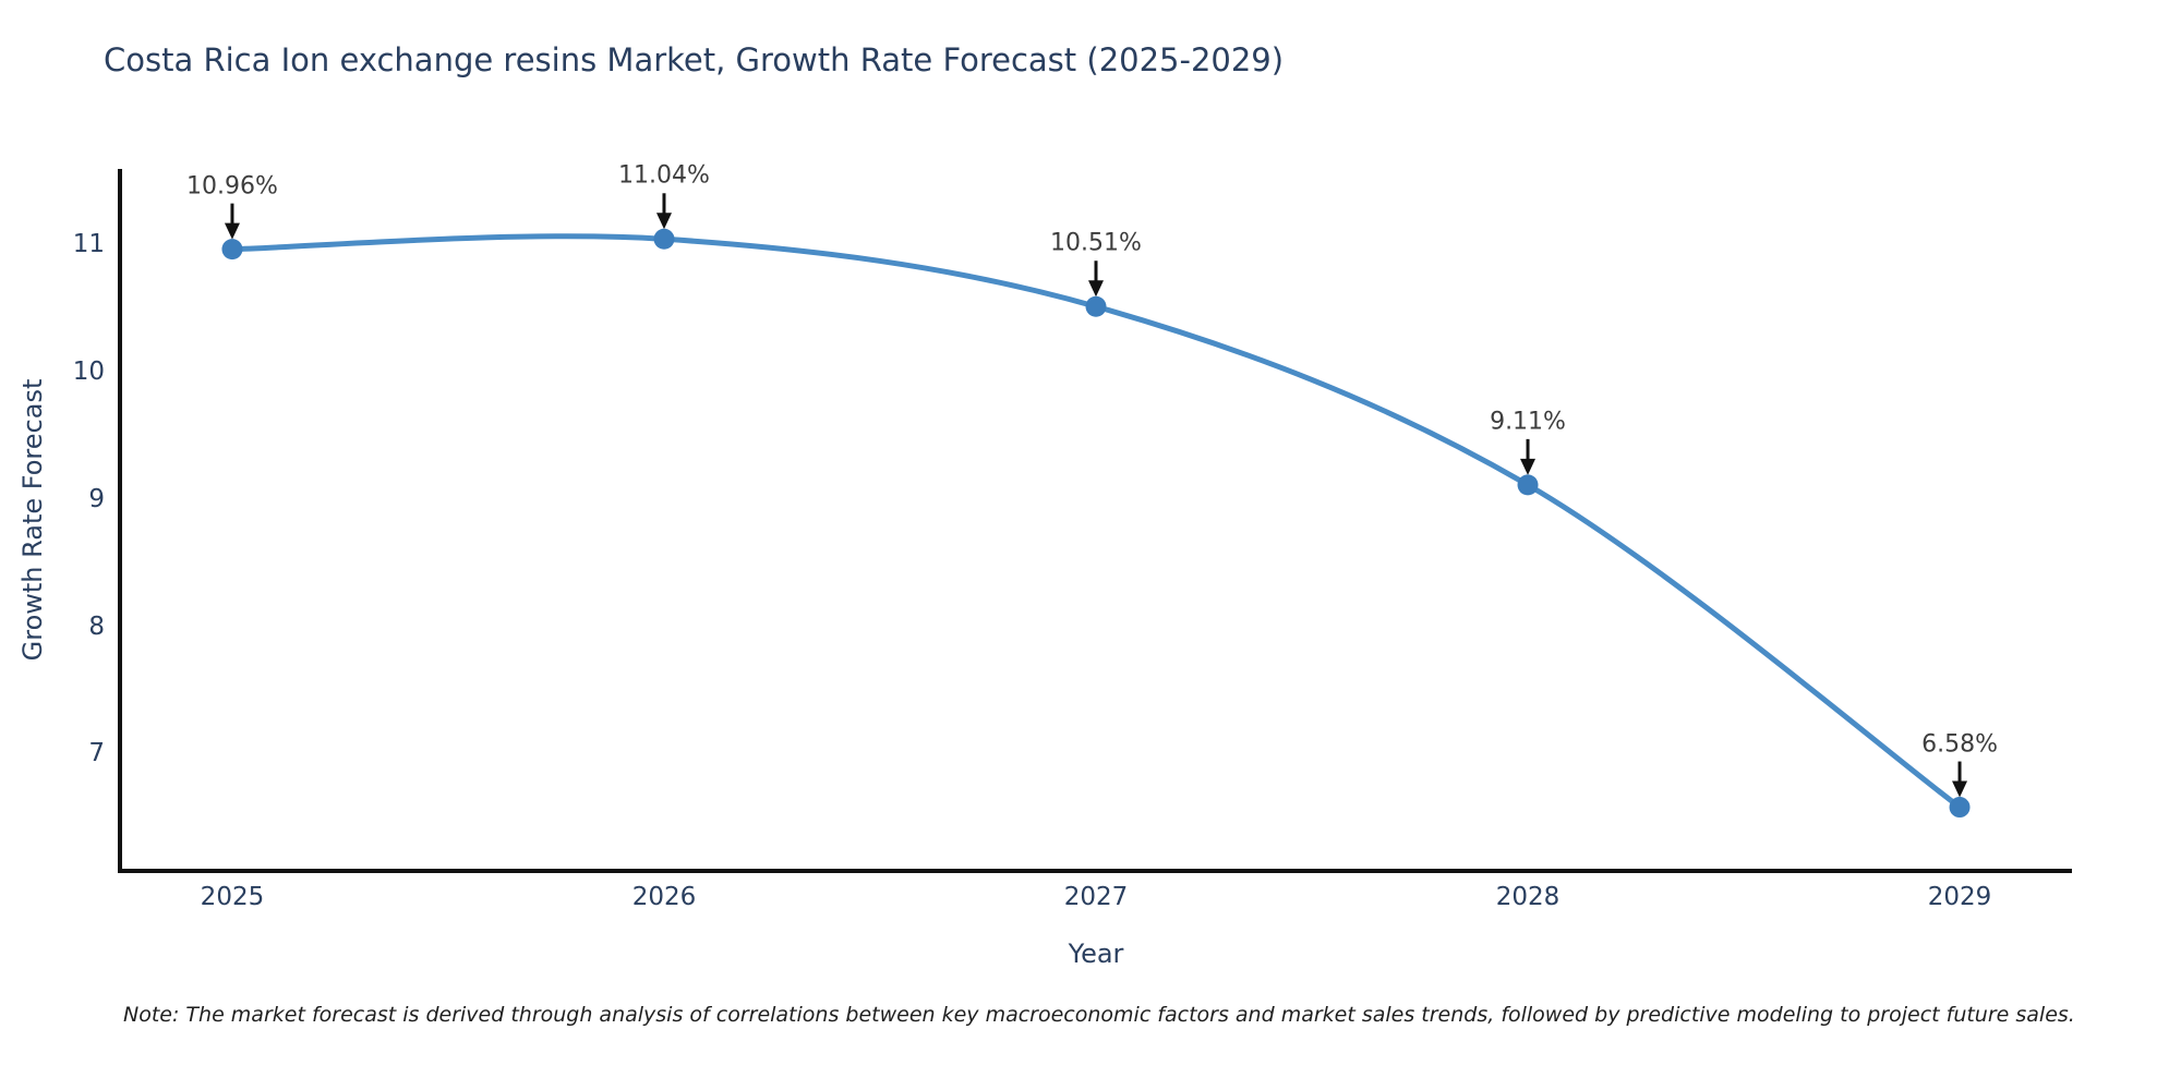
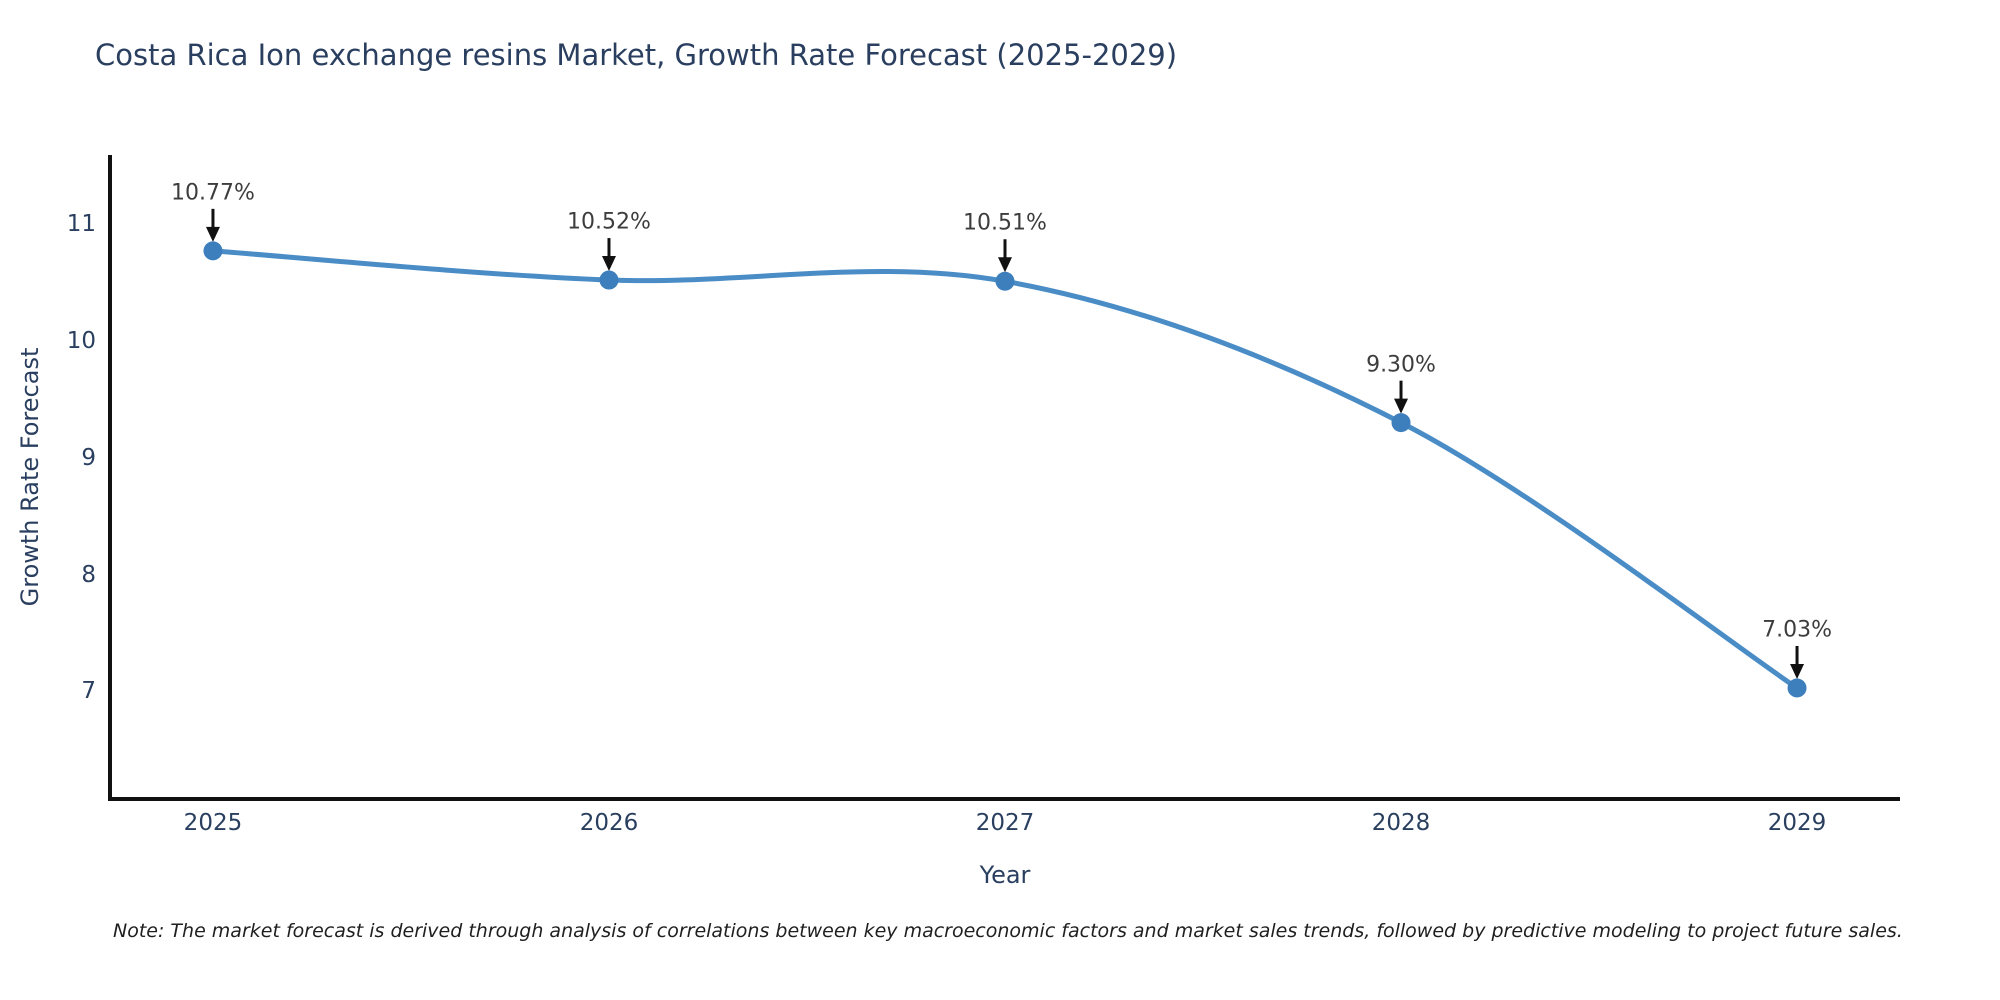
2025: 10.96% -> 10.77%
2026: 11.04% -> 10.52%
2028: 9.11% -> 9.30%
2029: 6.58% -> 7.03%
